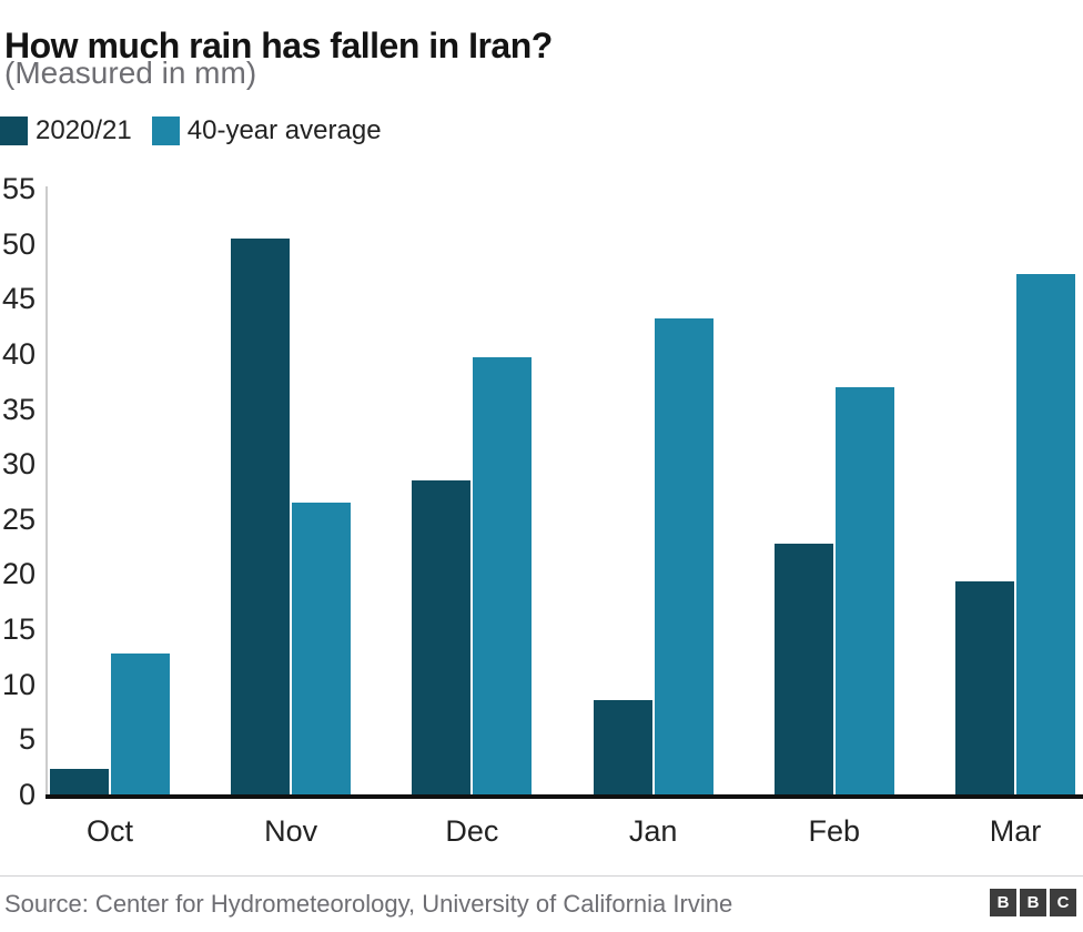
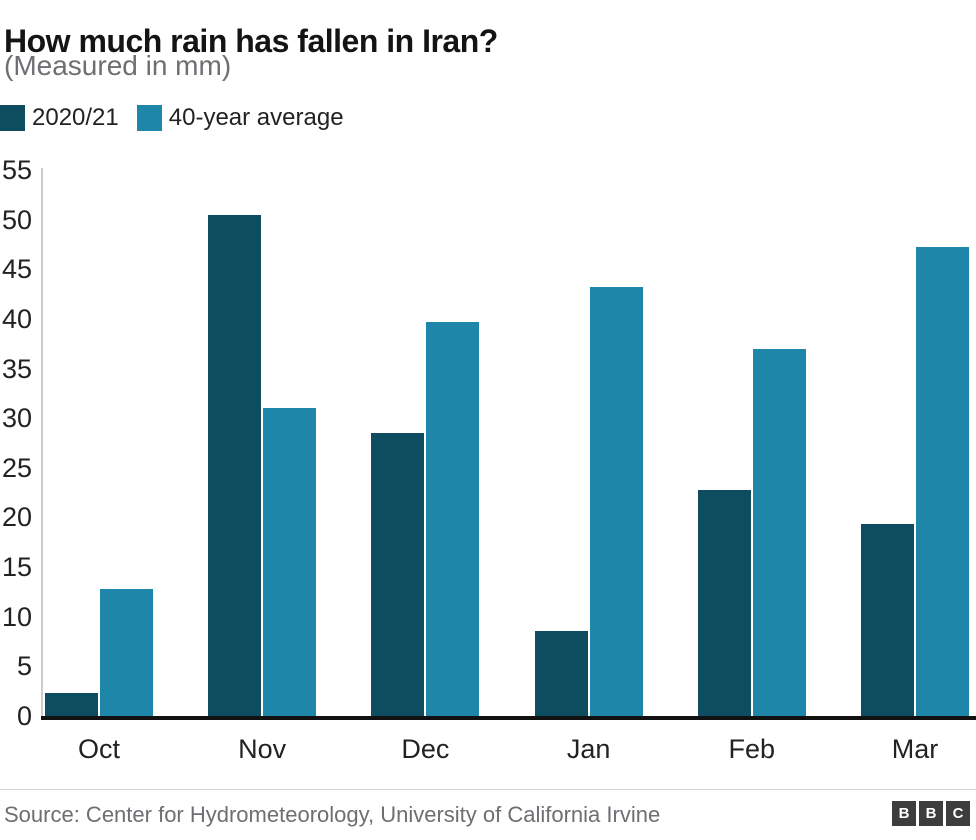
40-year average/Nov: 26 -> 31
